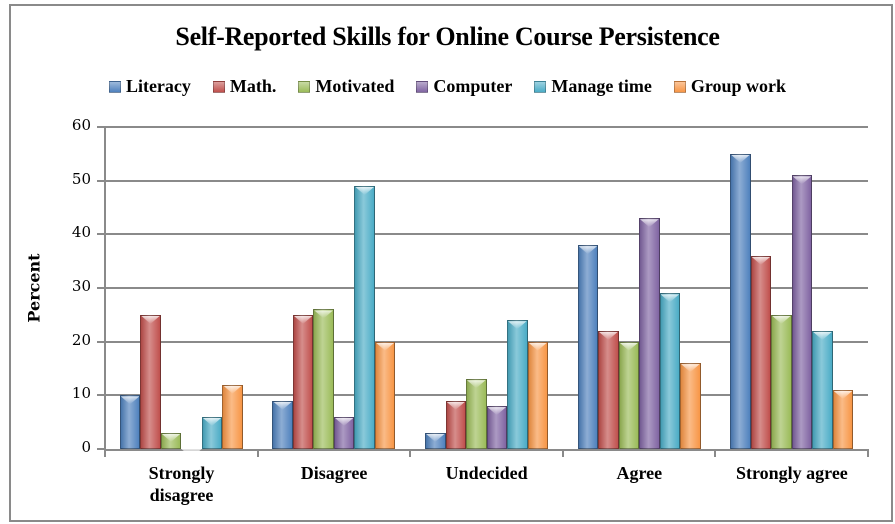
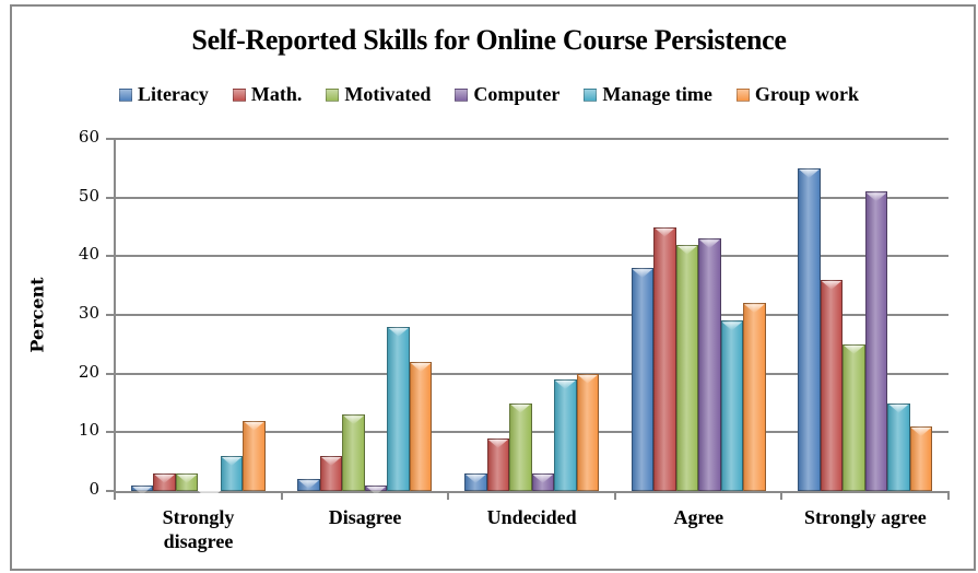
Literacy/Strongly disagree: 10 -> 1
Math./Strongly disagree: 25 -> 3
Literacy/Disagree: 9 -> 2
Math./Disagree: 25 -> 6
Motivated/Disagree: 26 -> 13
Computer/Disagree: 6 -> 1
Manage time/Disagree: 49 -> 28
Group work/Disagree: 20 -> 22
Motivated/Undecided: 13 -> 15
Computer/Undecided: 8 -> 3
Manage time/Undecided: 24 -> 19
Math./Agree: 22 -> 45
Motivated/Agree: 20 -> 42
Group work/Agree: 16 -> 32
Manage time/Strongly agree: 22 -> 15
